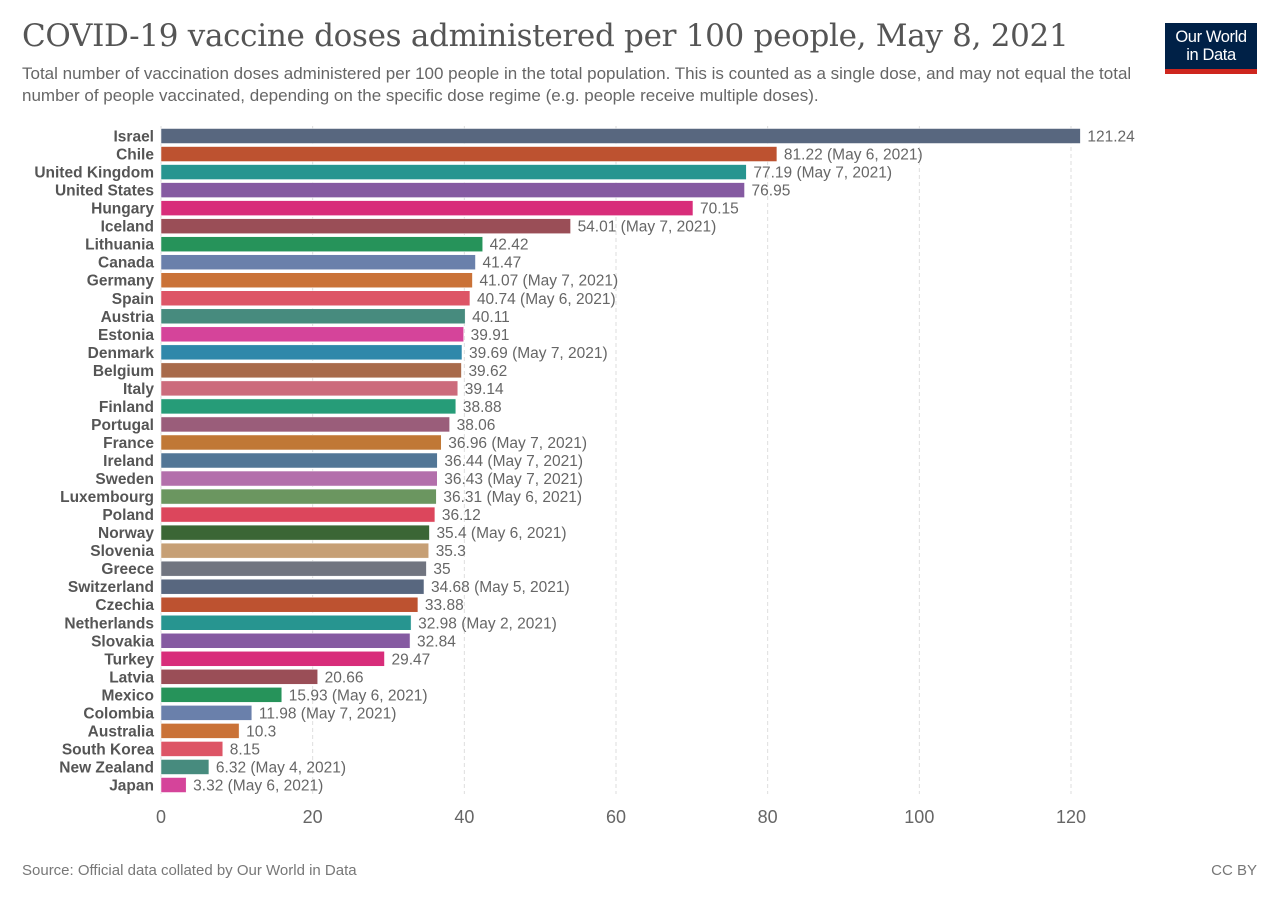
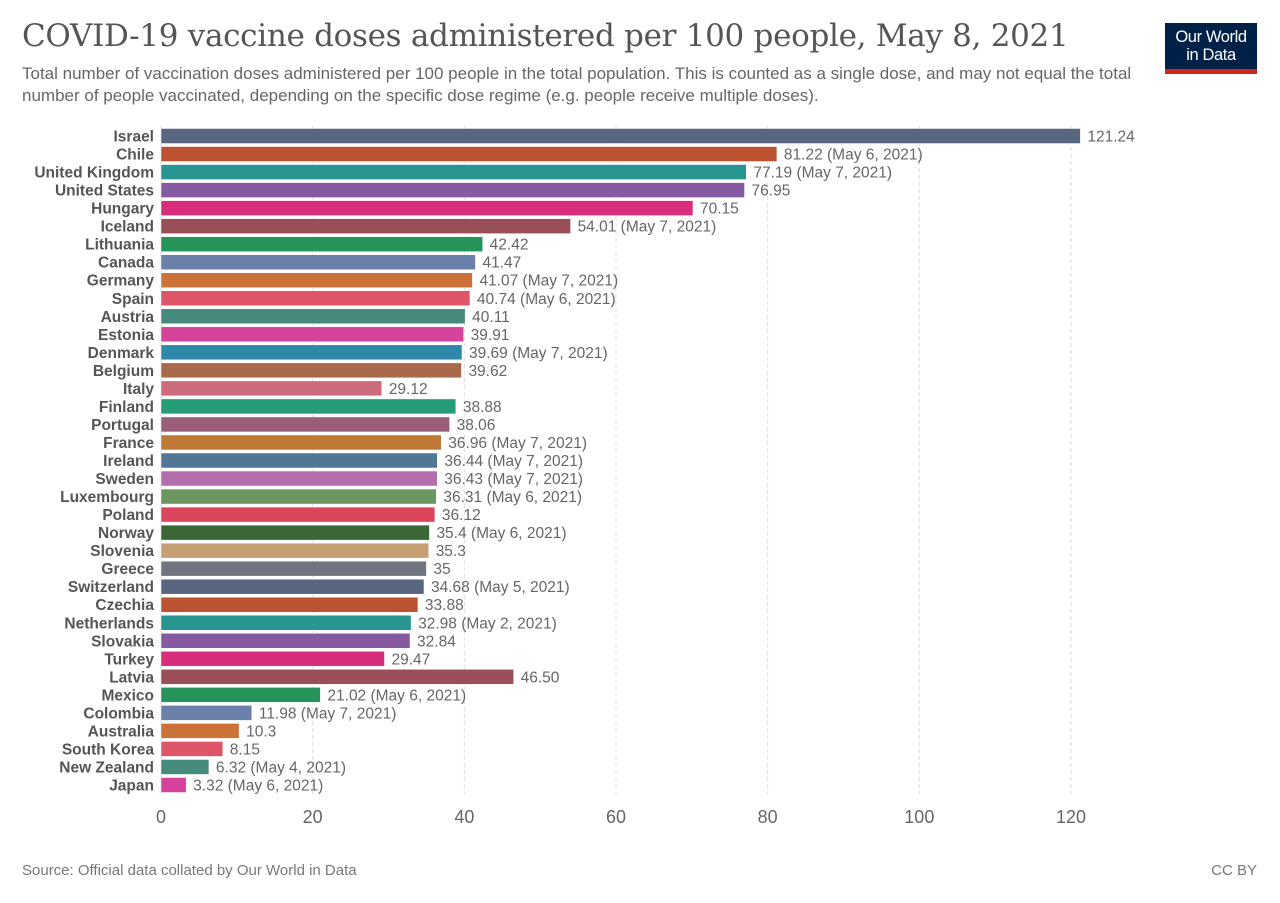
Italy: 39.14 -> 29.12
Latvia: 20.66 -> 46.50
Mexico: 15.93 -> 21.02
